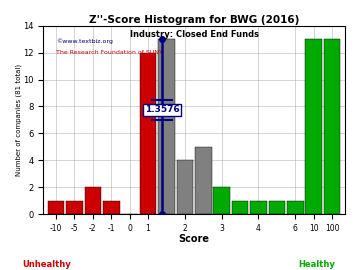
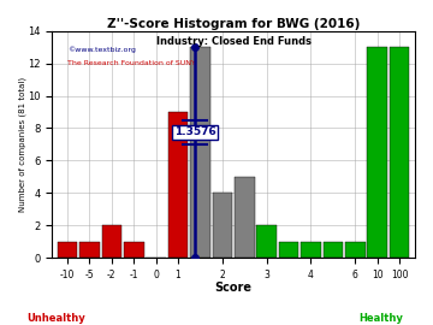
1: 12 -> 9
